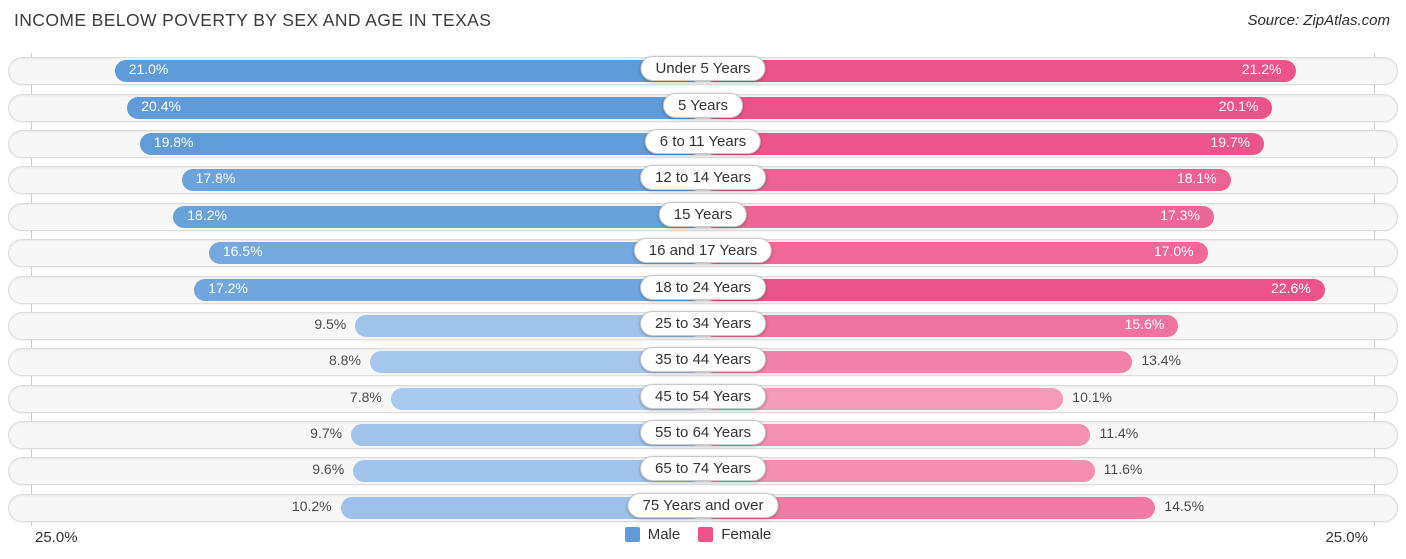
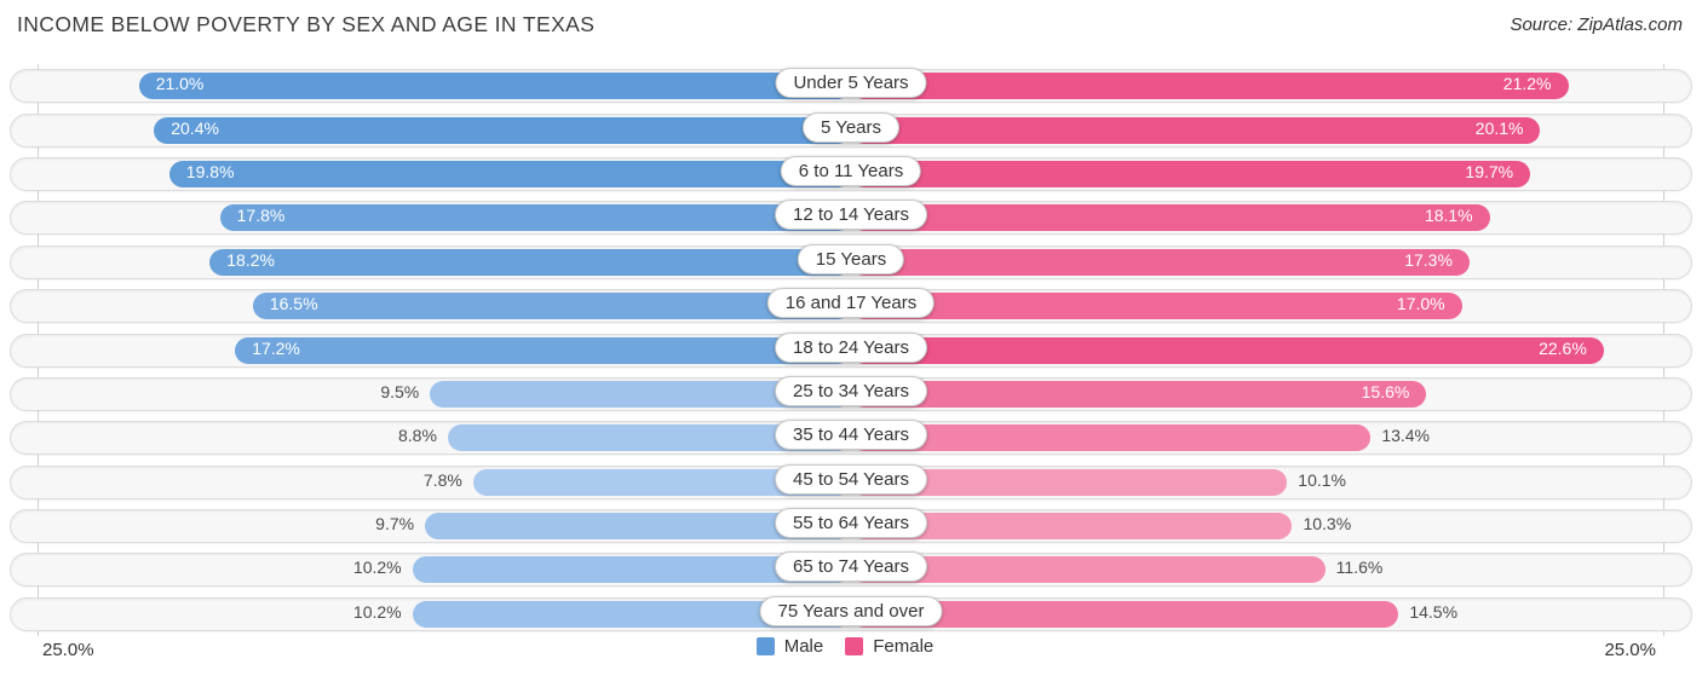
Female/55 to 64 Years: 11.4% -> 10.3%
Male/65 to 74 Years: 9.6% -> 10.2%
